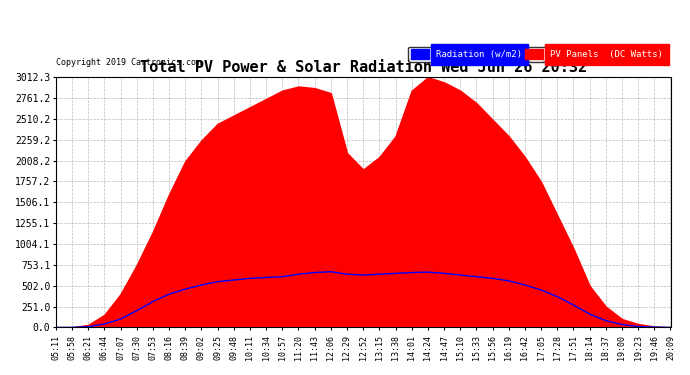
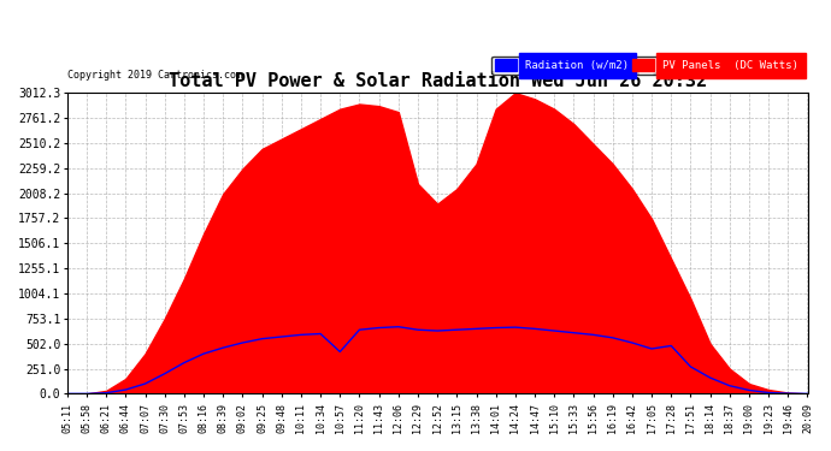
Radiation (w/m2)/10:57: 610 -> 420
Radiation (w/m2)/17:28: 370 -> 480
